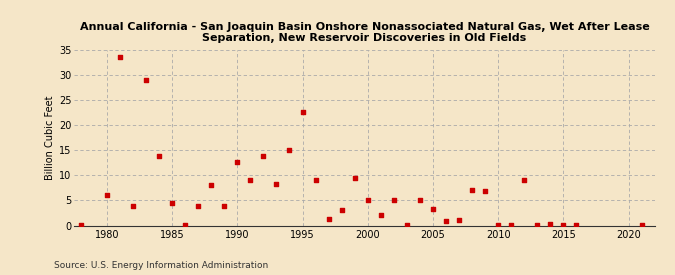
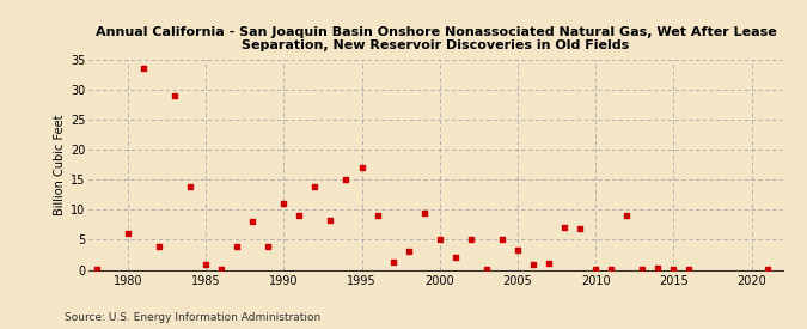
1985: 4.4 -> 0.8
1990: 12.6 -> 11.0
1995: 22.6 -> 17.0
